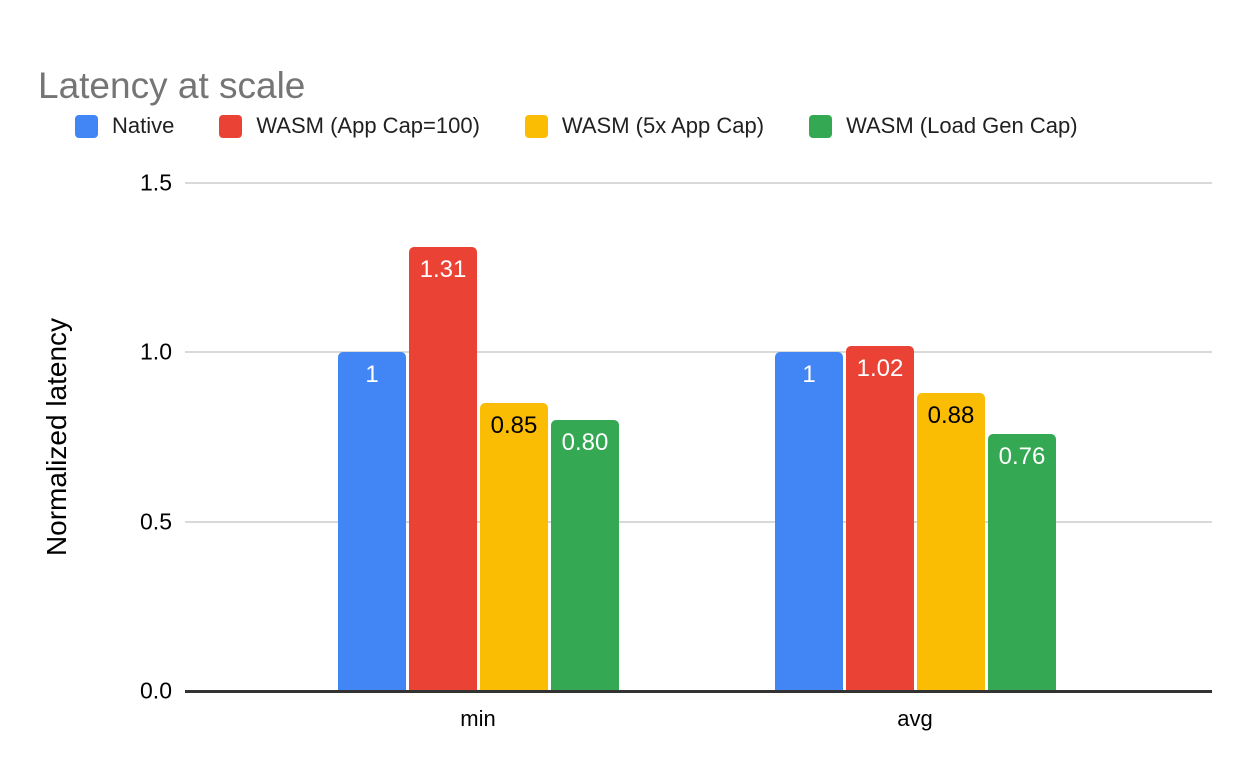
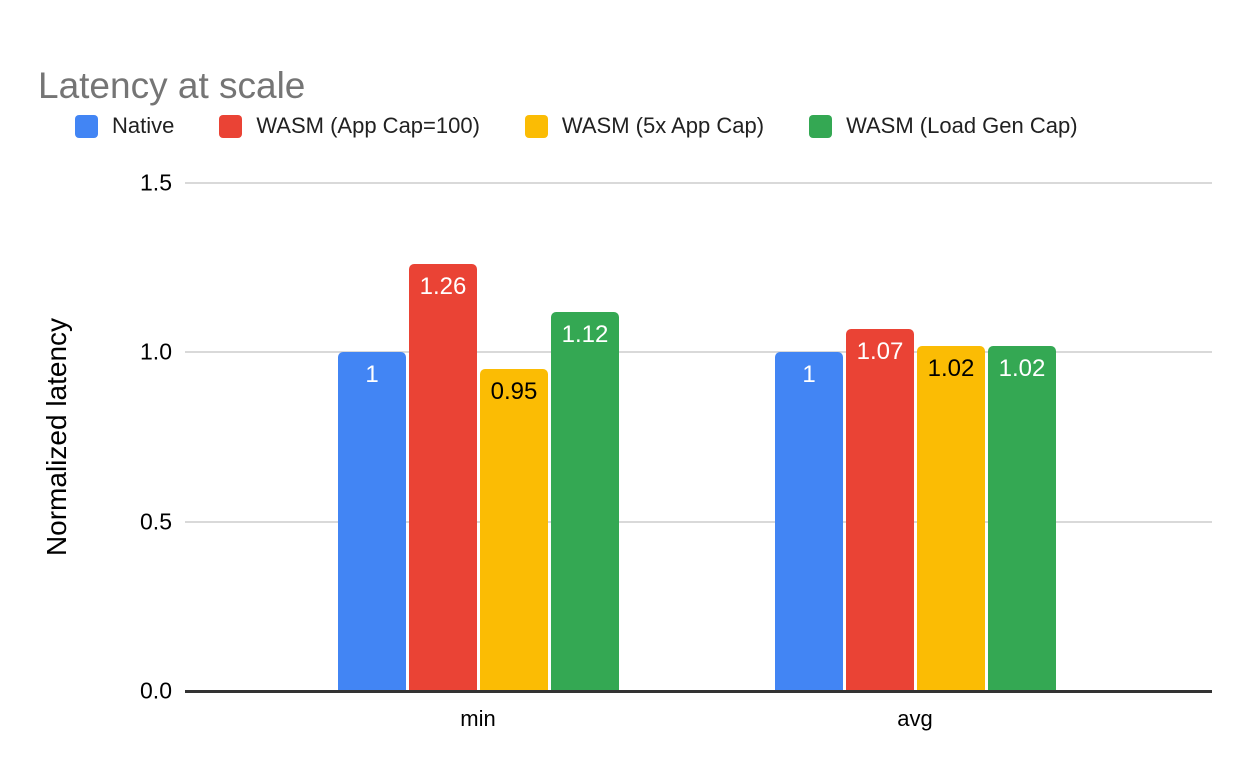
WASM (App Cap=100)/min: 1.31 -> 1.26
WASM (5x App Cap)/min: 0.85 -> 0.95
WASM (Load Gen Cap)/min: 0.80 -> 1.12
WASM (App Cap=100)/avg: 1.02 -> 1.07
WASM (5x App Cap)/avg: 0.88 -> 1.02
WASM (Load Gen Cap)/avg: 0.76 -> 1.02
